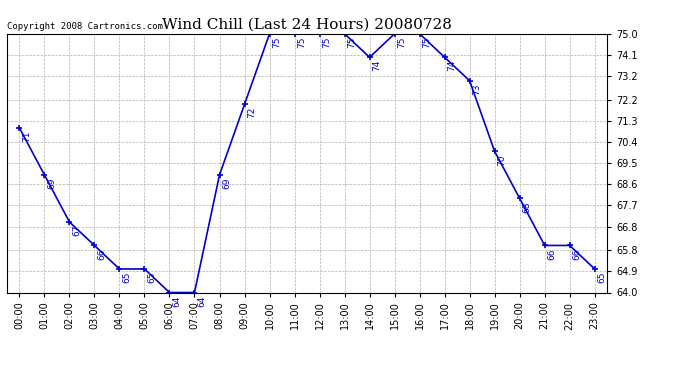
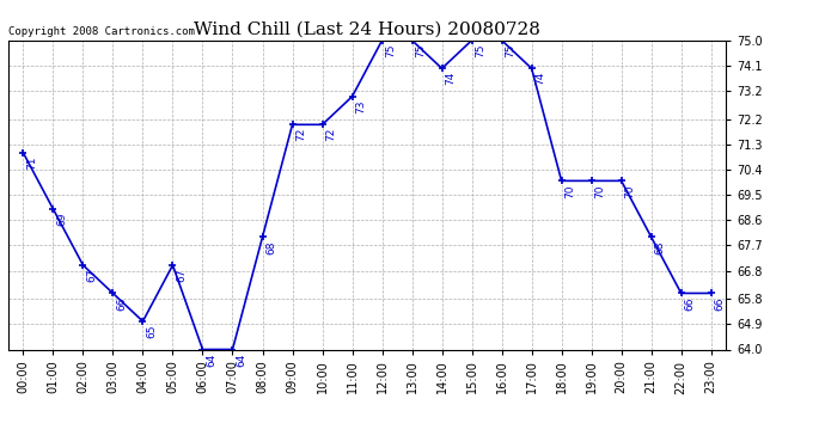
05:00: 65 -> 67
08:00: 69 -> 68
10:00: 75 -> 72
11:00: 75 -> 73
18:00: 73 -> 70
20:00: 68 -> 70
21:00: 66 -> 68
23:00: 65 -> 66
